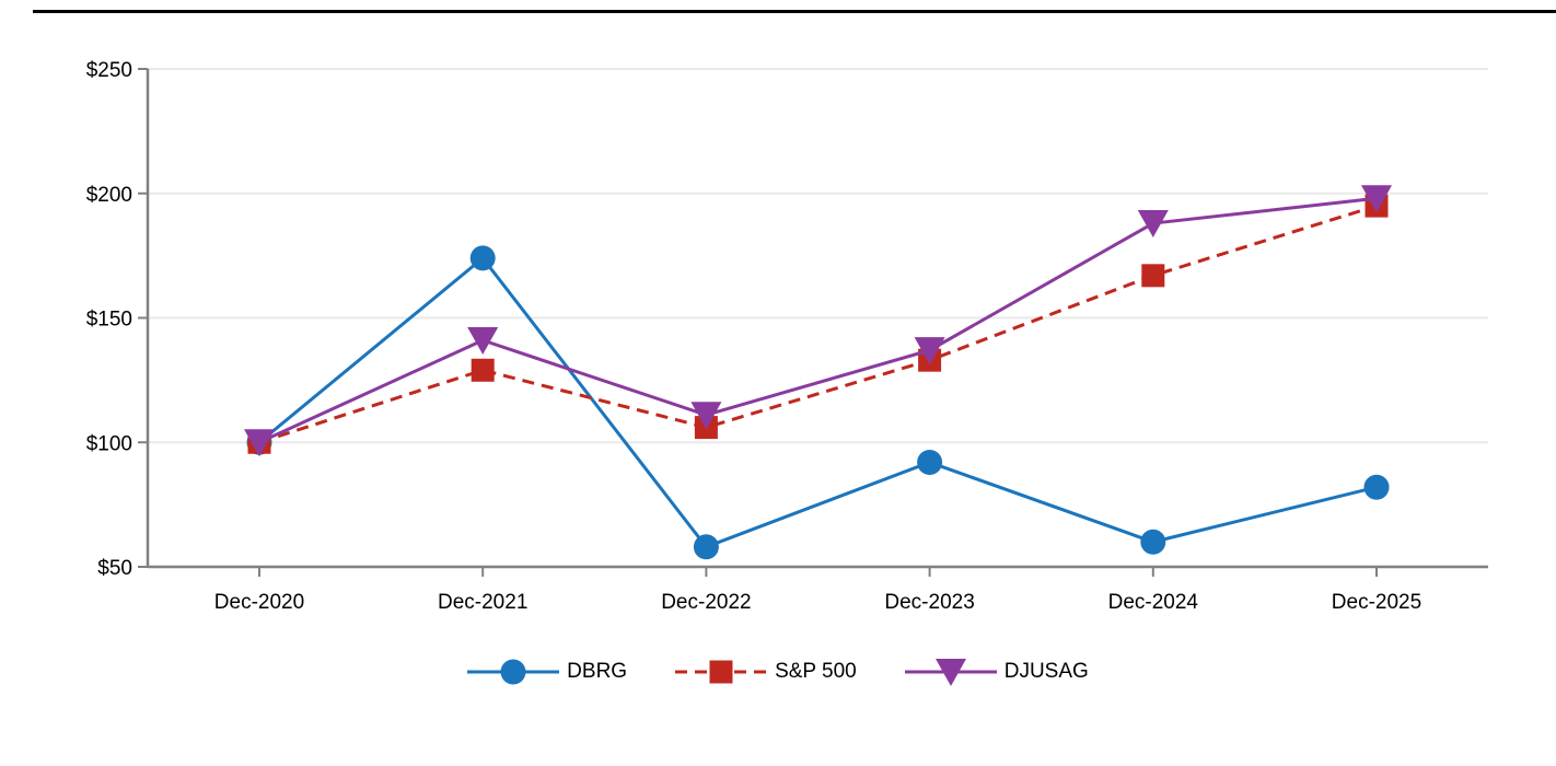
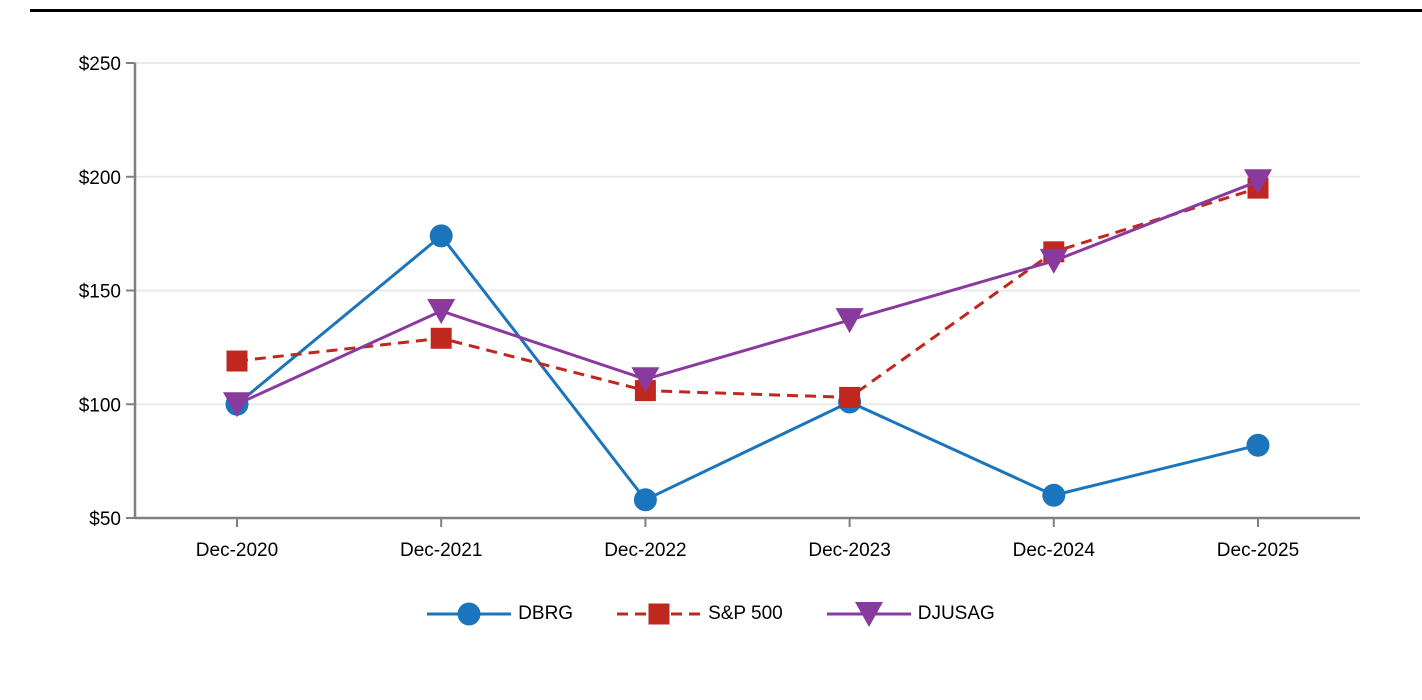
S&P 500/Dec-2020: $100 -> $119
DBRG/Dec-2023: $92 -> $101
S&P 500/Dec-2023: $133 -> $103
DJUSAG/Dec-2024: $188 -> $163
